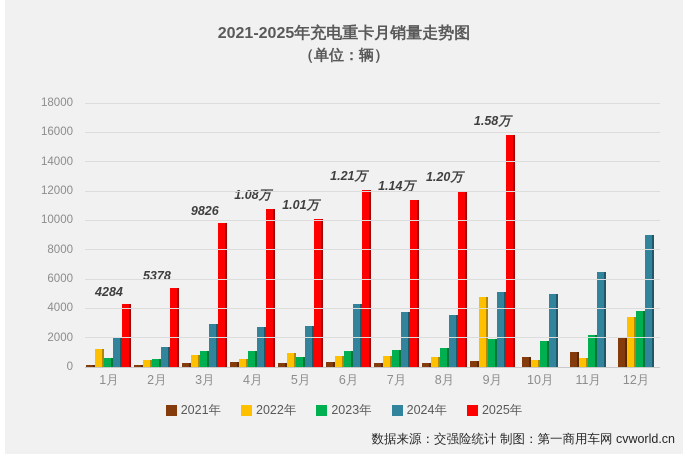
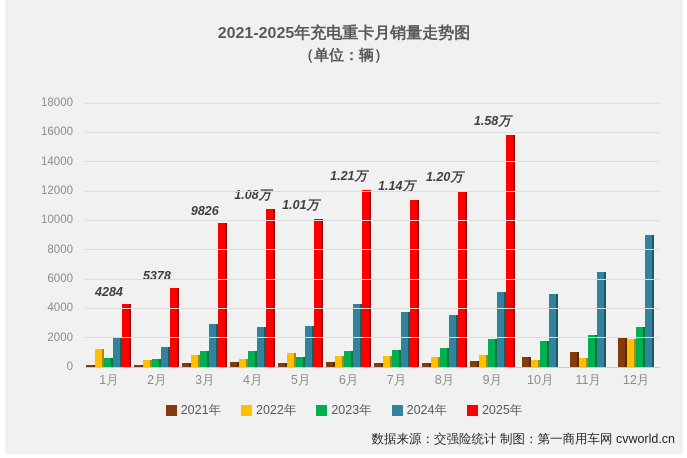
2022年/9月: 4800 -> 800
2022年/12月: 3400 -> 1900
2023年/12月: 3800 -> 2700
